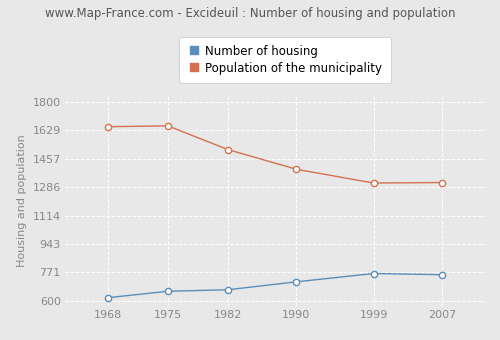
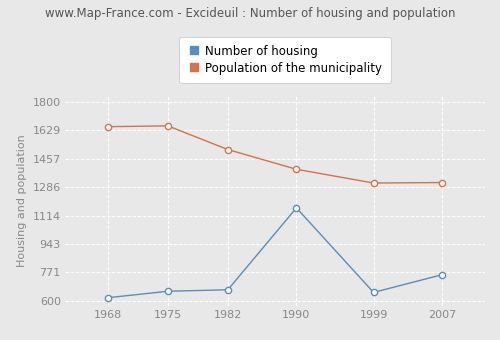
Number of housing/1990: 710 -> 1160
Number of housing/1999: 760 -> 650
